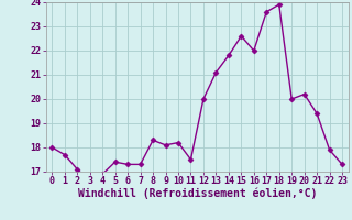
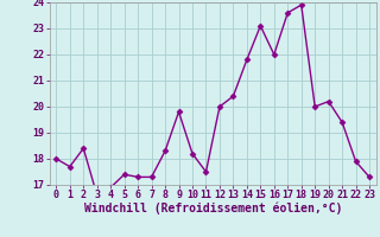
2: 17.1 -> 18.4
9: 18.1 -> 19.8
13: 21.1 -> 20.4
15: 22.6 -> 23.1
